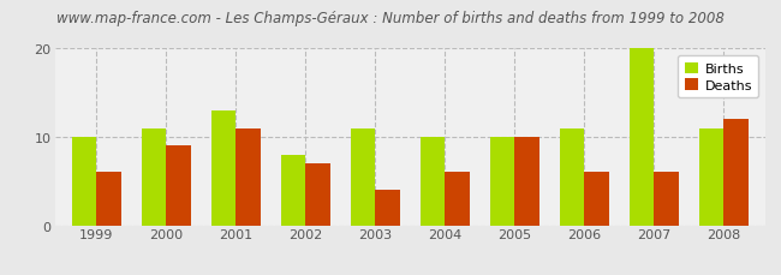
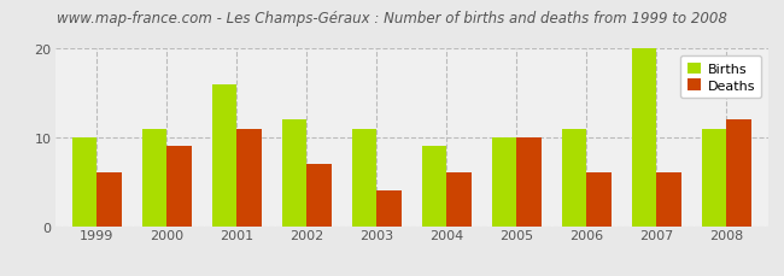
Births/2001: 13 -> 16
Births/2002: 8 -> 12
Births/2004: 10 -> 9
